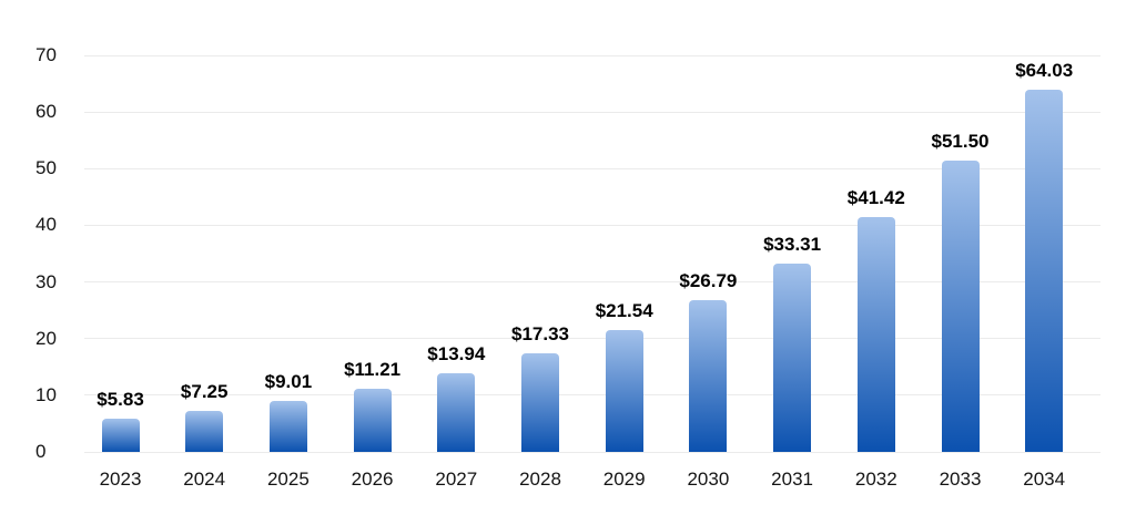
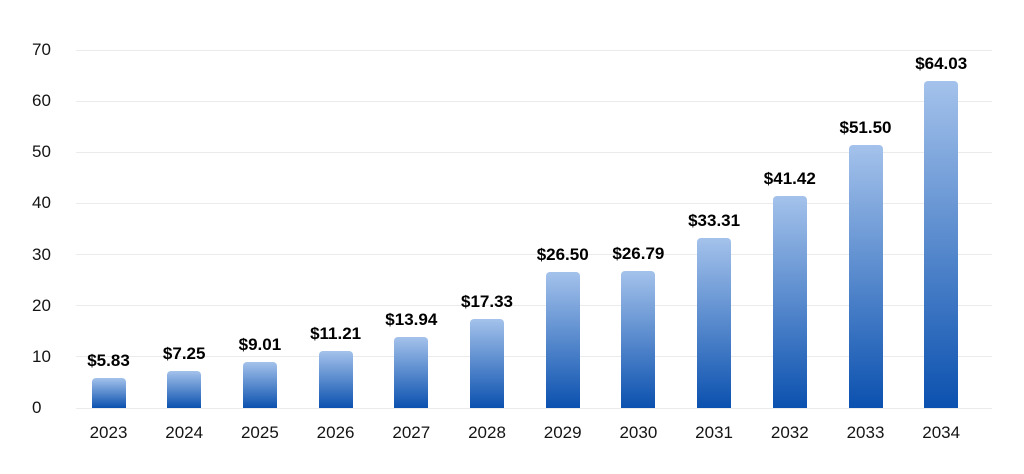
2029: $21.54 -> $26.50
